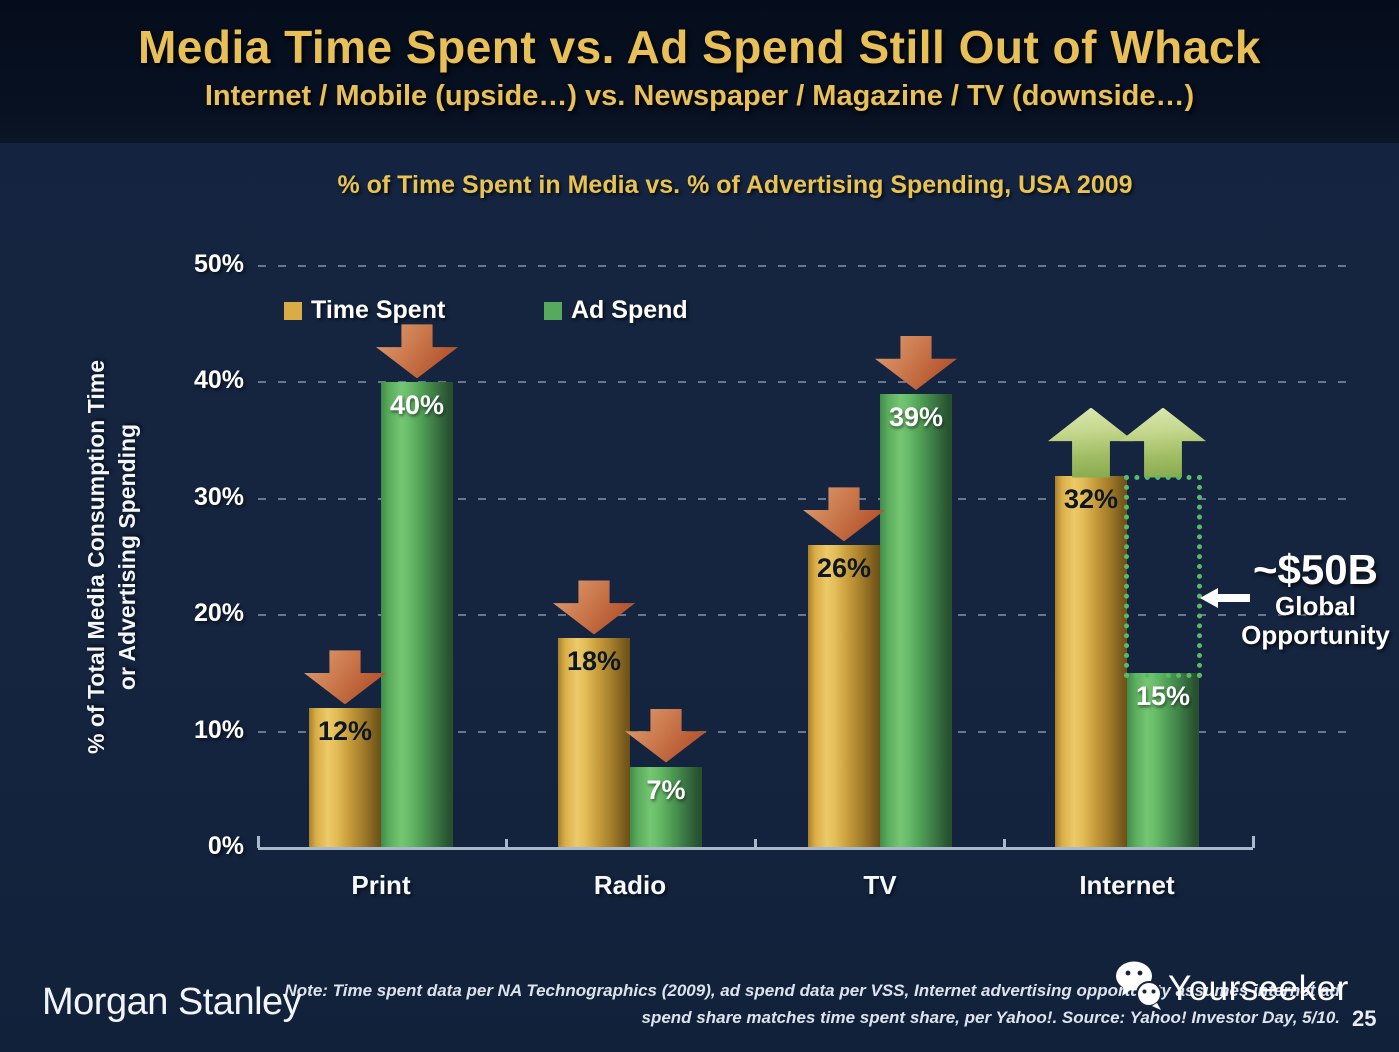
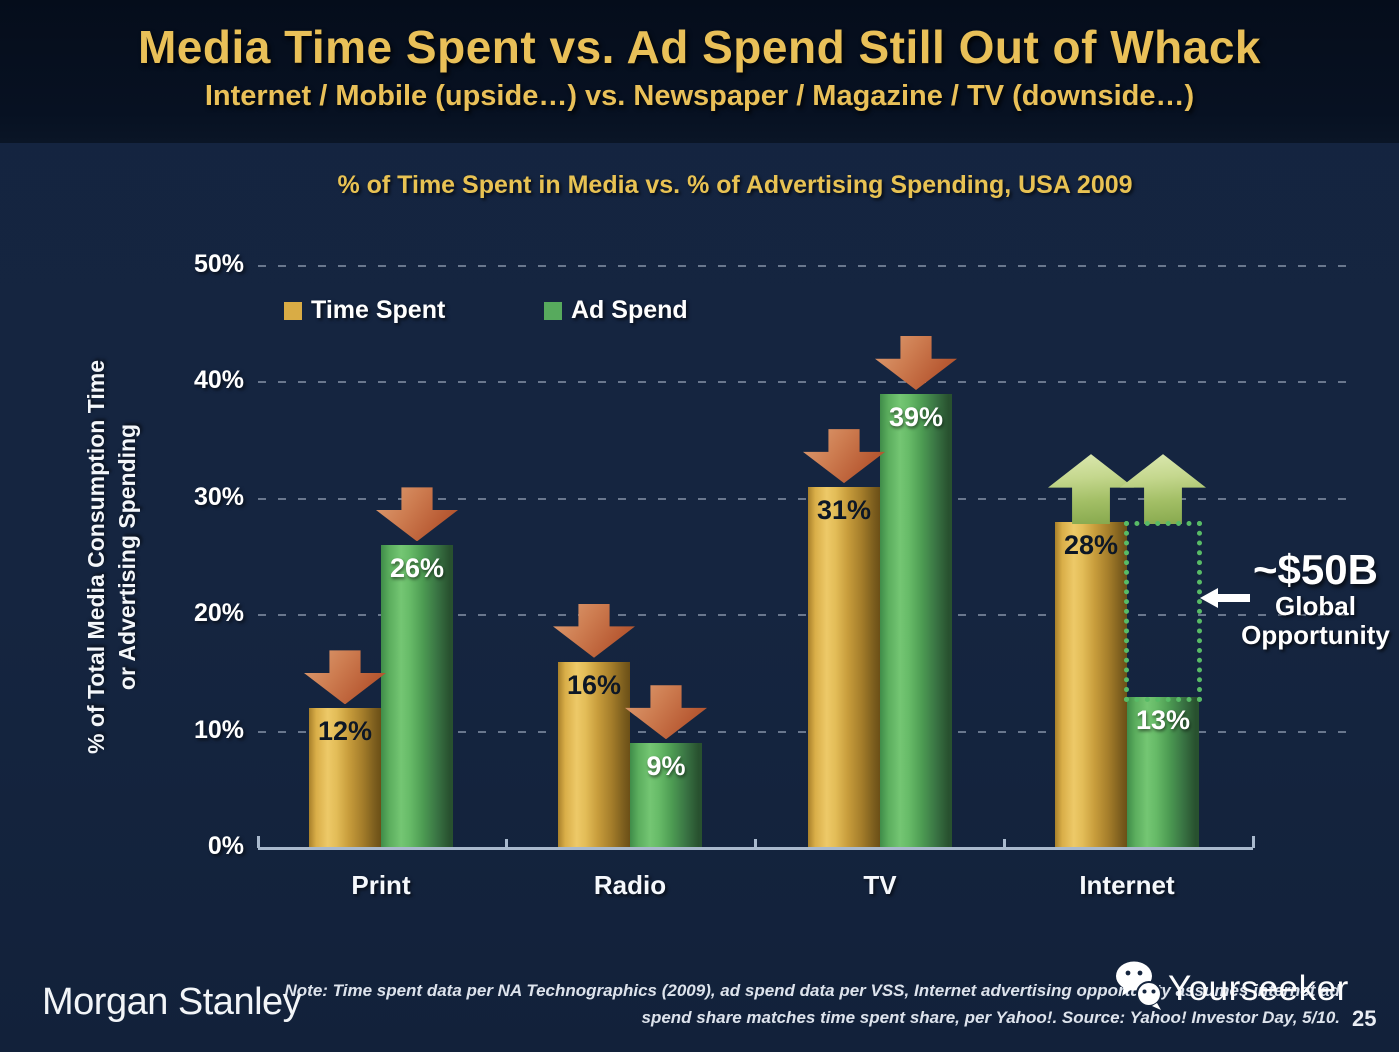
Ad Spend/Print: 40% -> 26%
Time Spent/Radio: 18% -> 16%
Ad Spend/Radio: 7% -> 9%
Time Spent/TV: 26% -> 31%
Time Spent/Internet: 32% -> 28%
Ad Spend/Internet: 15% -> 13%
